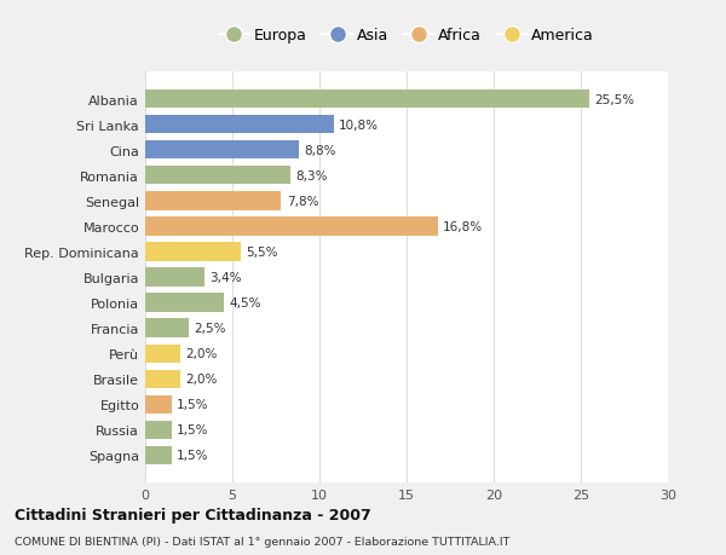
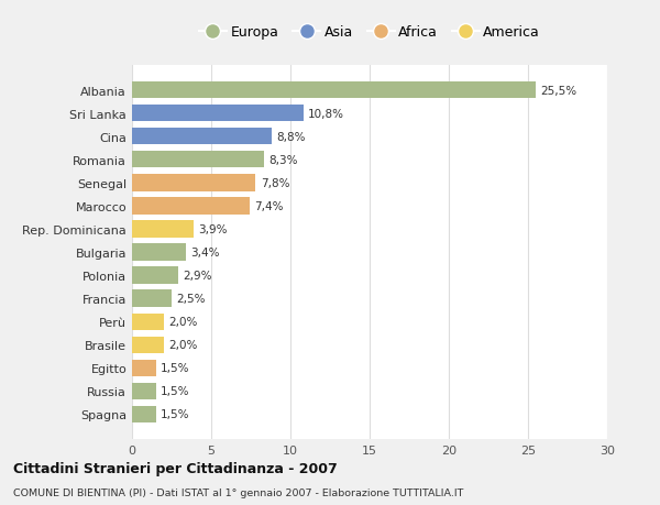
Marocco: 16,8% -> 7,4%
Rep. Dominicana: 5,5% -> 3,9%
Polonia: 4,5% -> 2,9%
